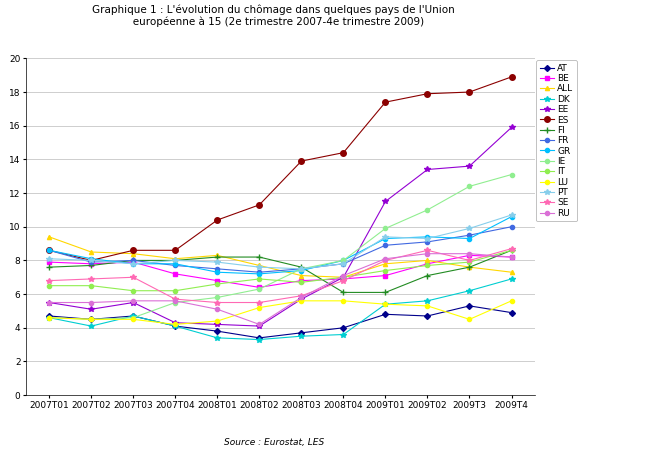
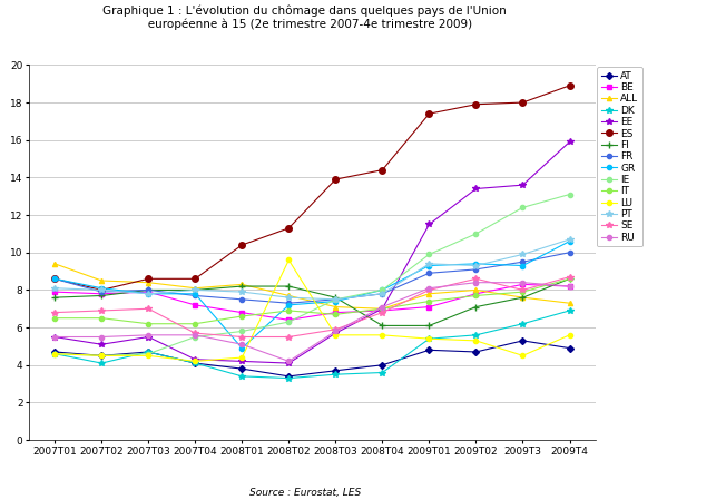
GR/2008T01: 7.3 -> 4.9
LU/2008T02: 5.2 -> 9.6
